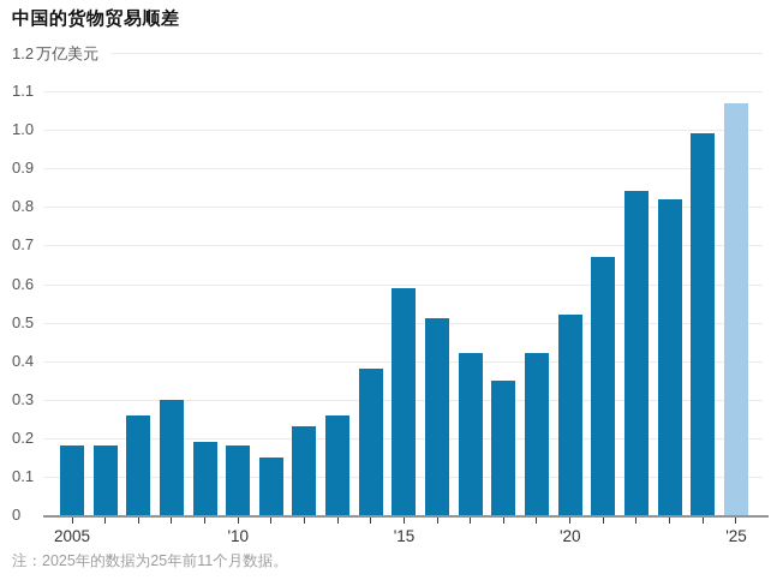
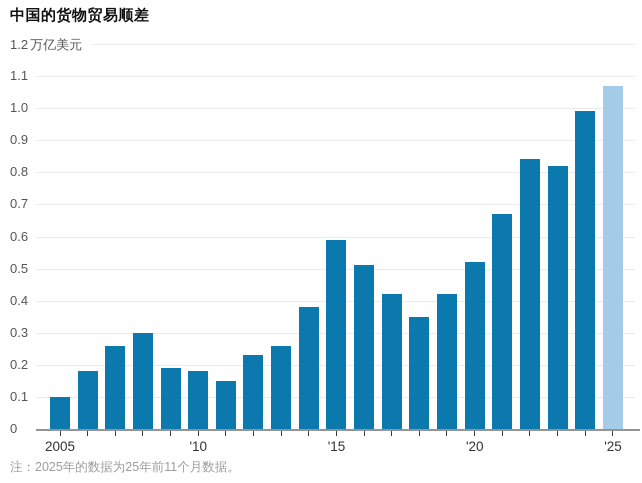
2005: 0.18 -> 0.10
